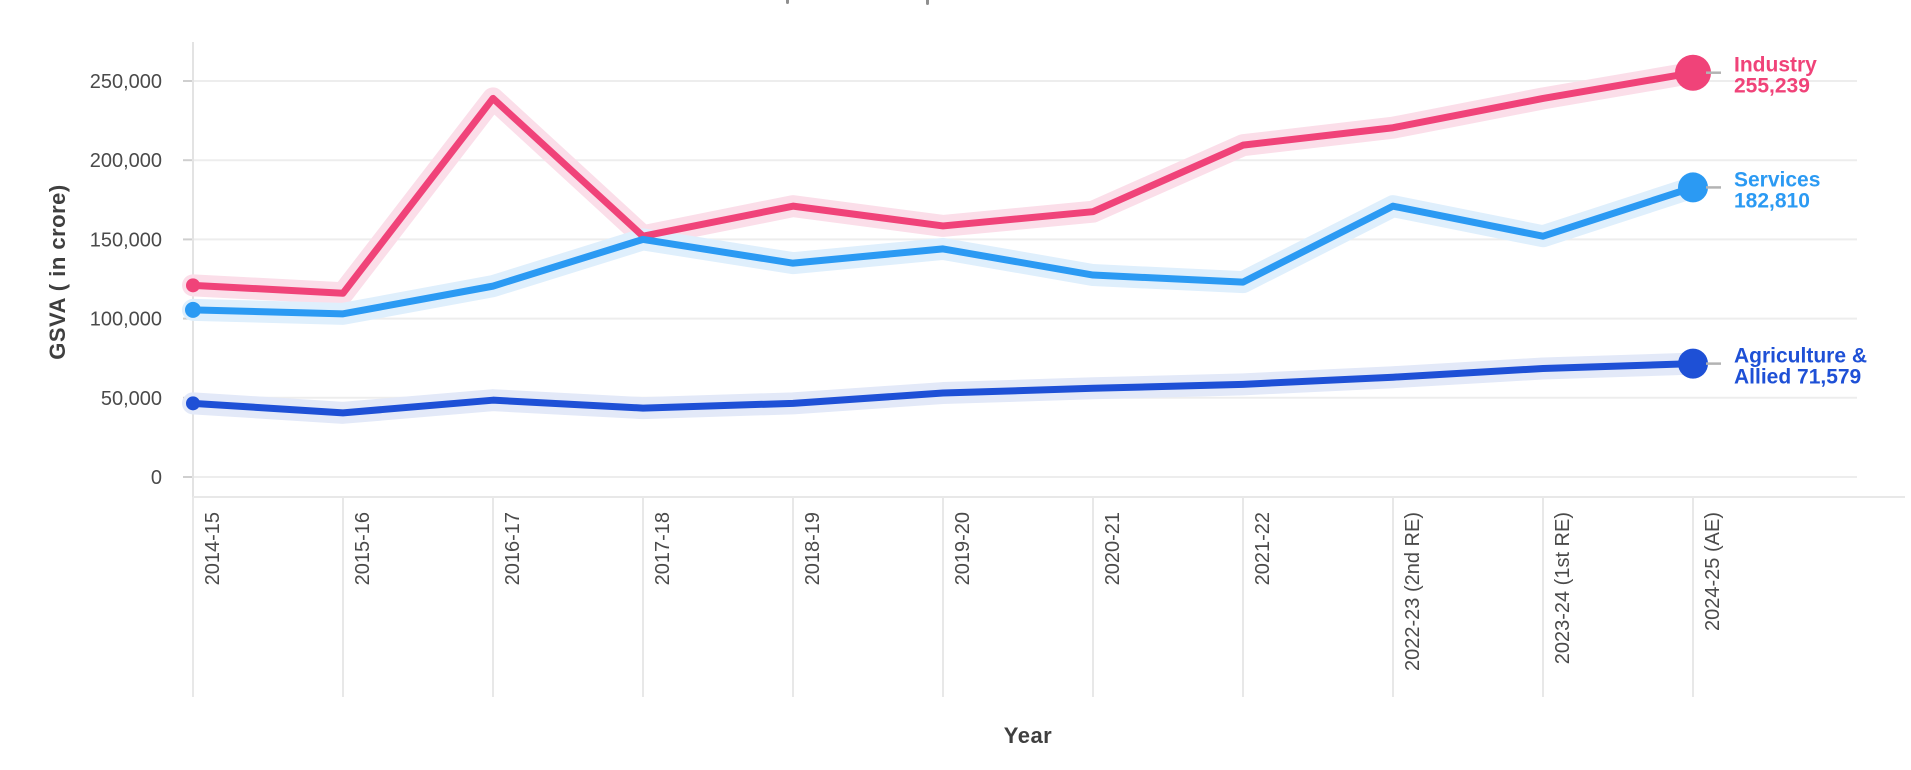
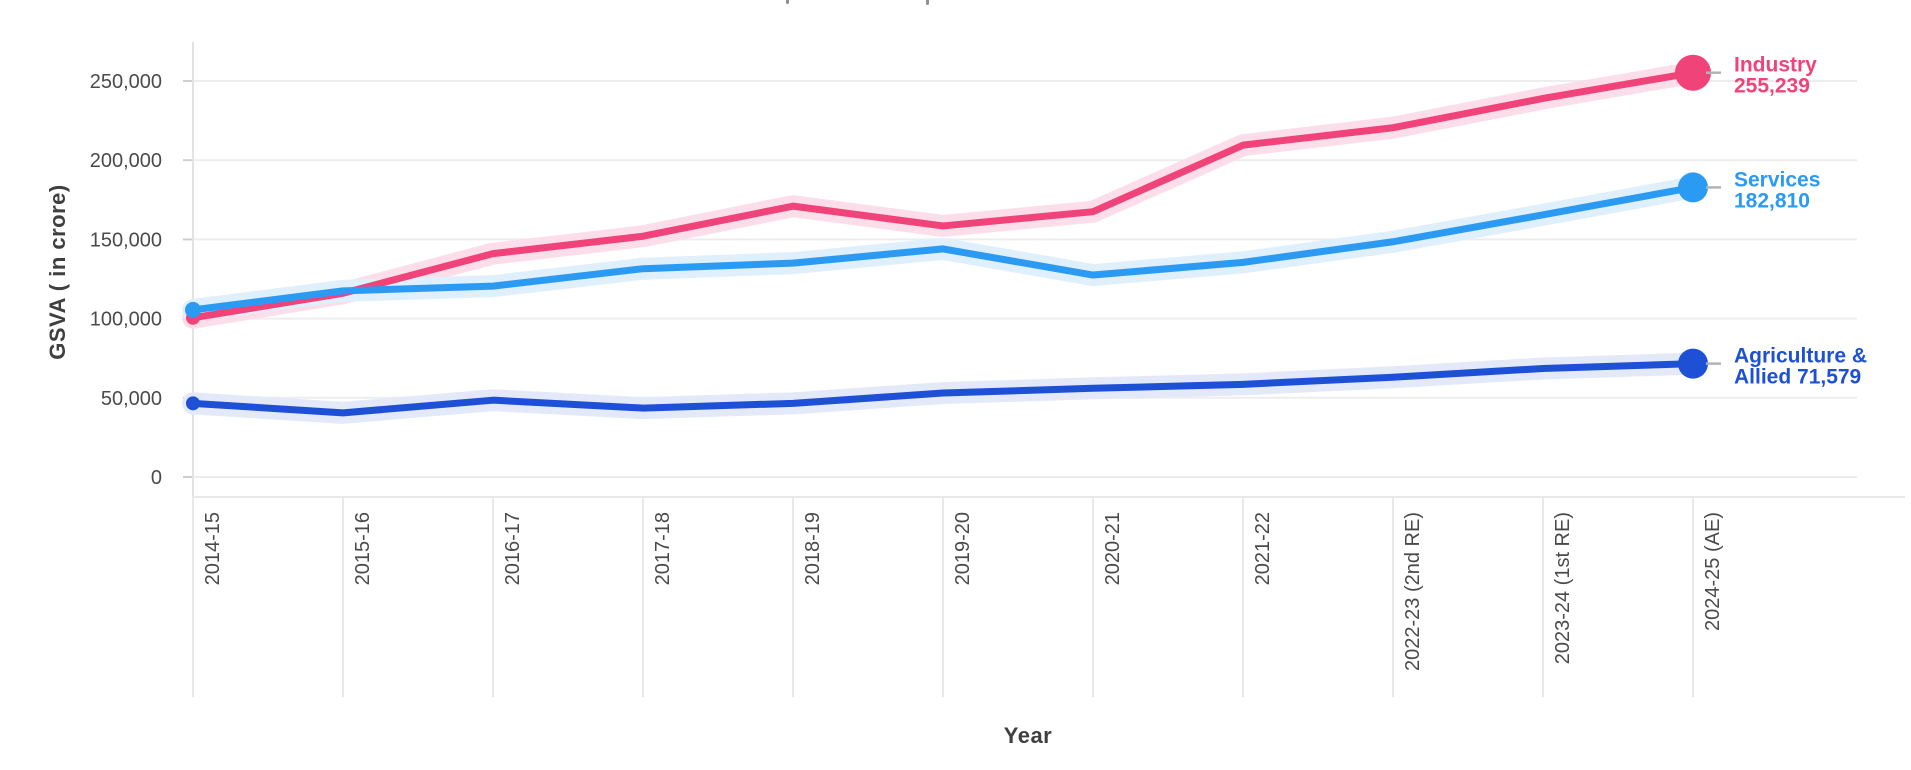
Industry/2014-15: 121000 -> 100000
Services/2015-16: 103000 -> 118000
Industry/2016-17: 239000 -> 141000
Services/2017-18: 150000 -> 132000
Services/2021-22: 123000 -> 136000
Services/2022-23 (2nd RE): 171000 -> 148000
Services/2023-24 (1st RE): 152000 -> 166000
